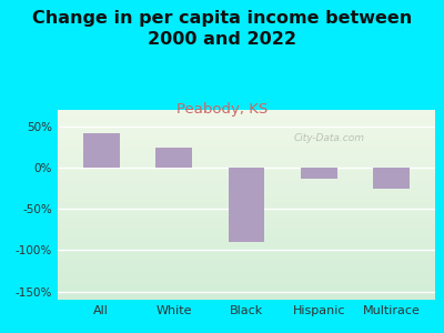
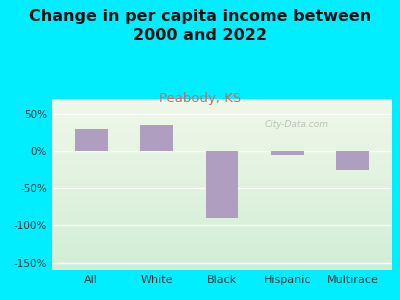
All: 42% -> 30%
White: 24% -> 35%
Hispanic: -14% -> -5%
